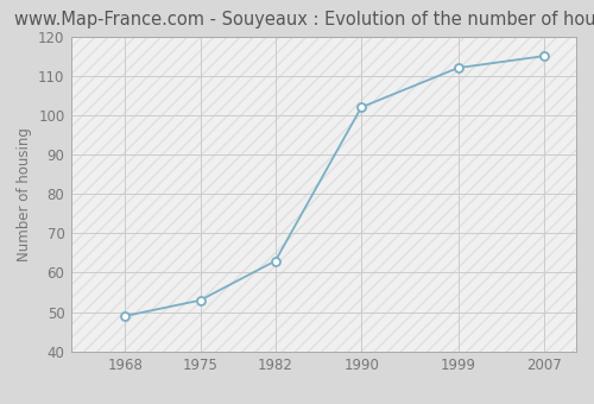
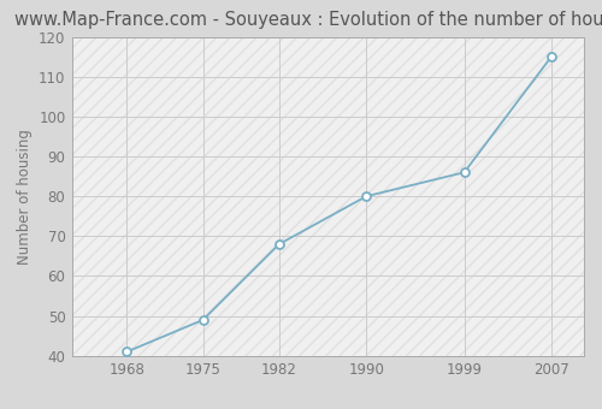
1968: 49 -> 41
1975: 53 -> 49
1982: 63 -> 68
1990: 102 -> 80
1999: 112 -> 86
